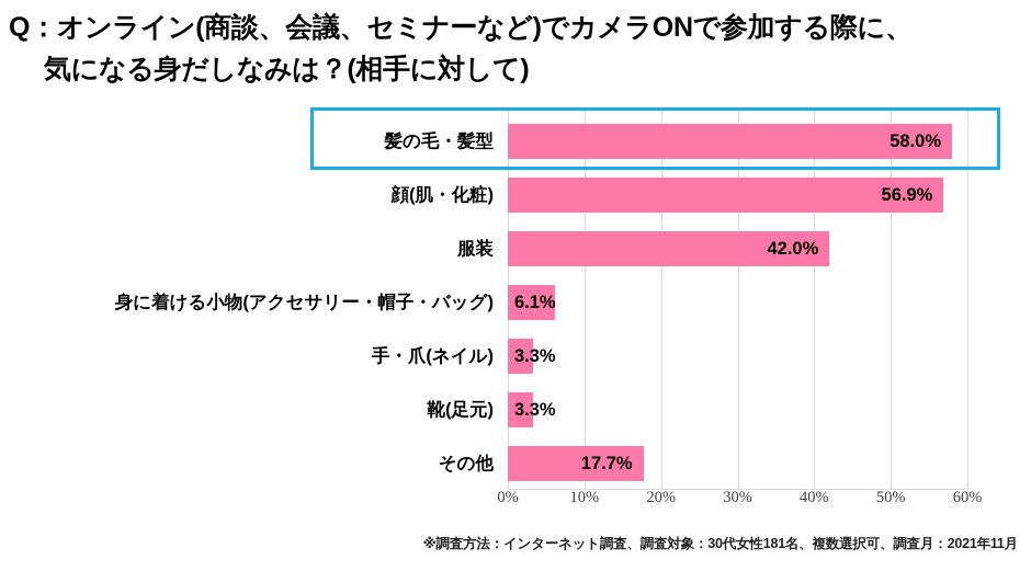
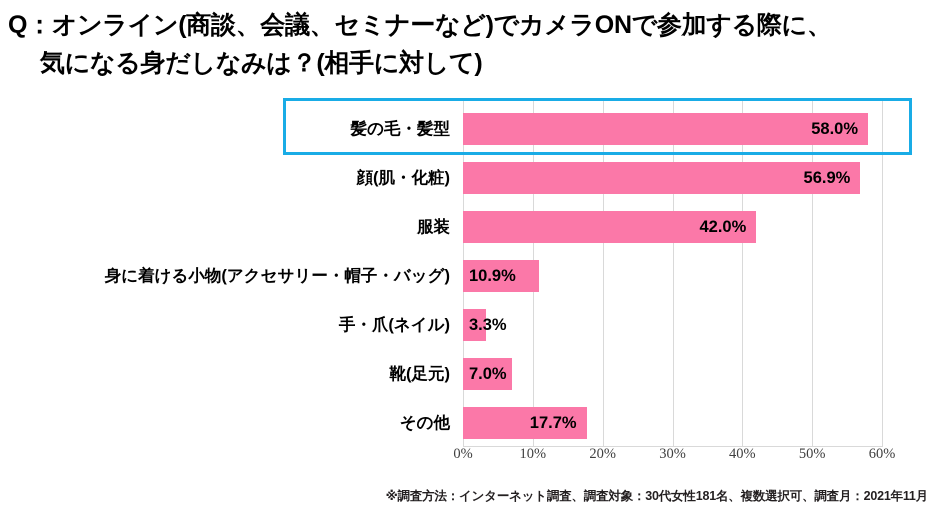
身に着ける小物(アクセサリー・帽子・バッグ): 6.1% -> 10.9%
靴(足元): 3.3% -> 7.0%
